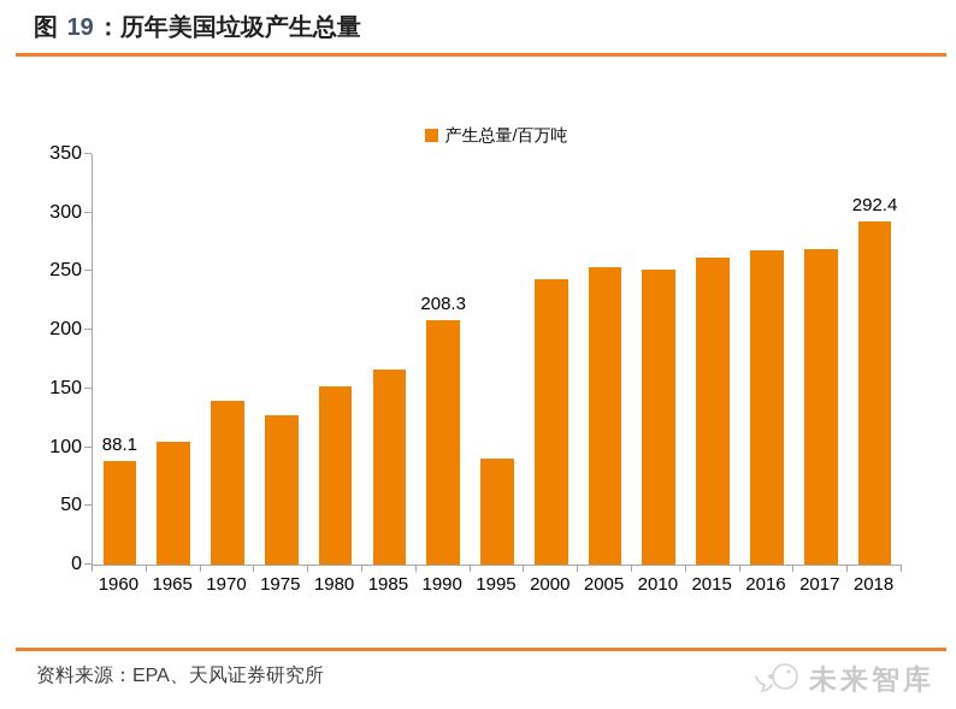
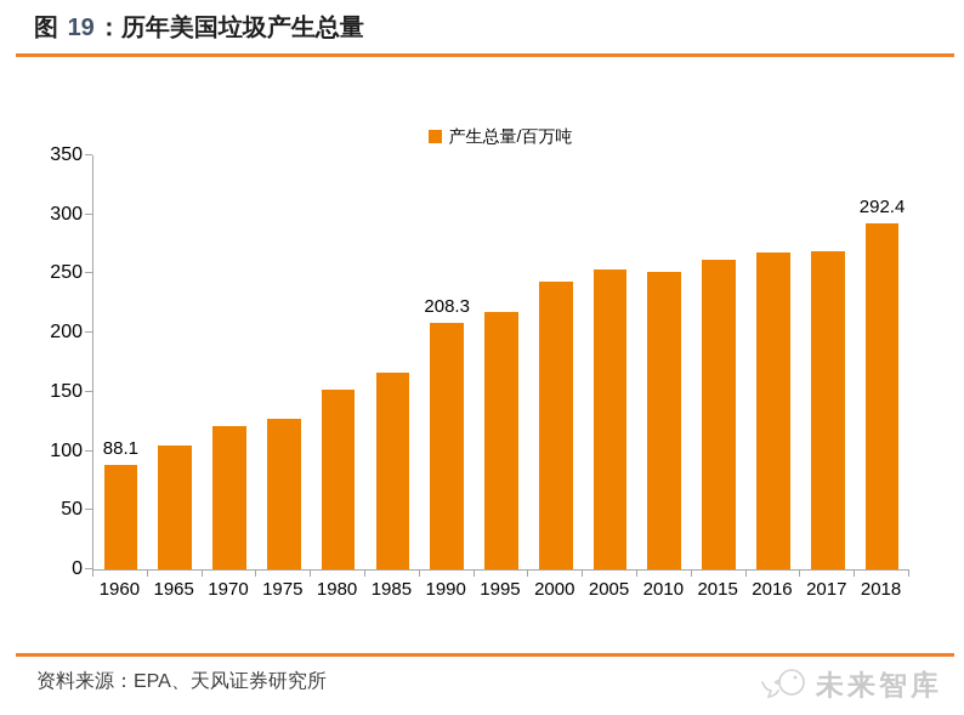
1970: 140 -> 120
1995: 90 -> 220
